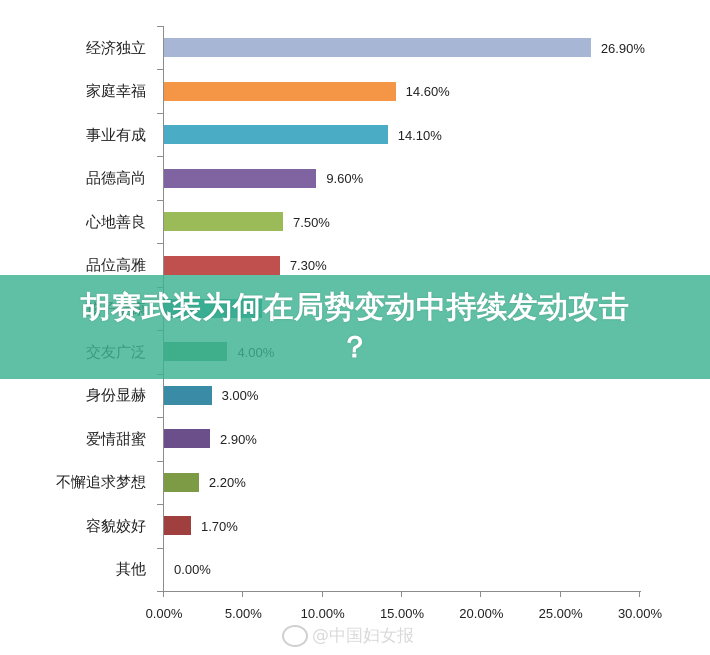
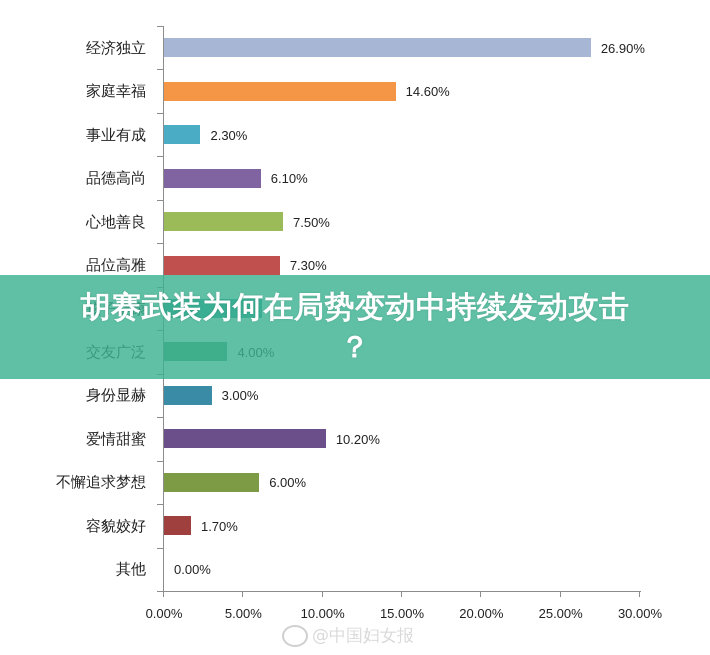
事业有成: 14.10% -> 2.30%
品德高尚: 9.60% -> 6.10%
爱情甜蜜: 2.90% -> 10.20%
不懈追求梦想: 2.20% -> 6.00%
